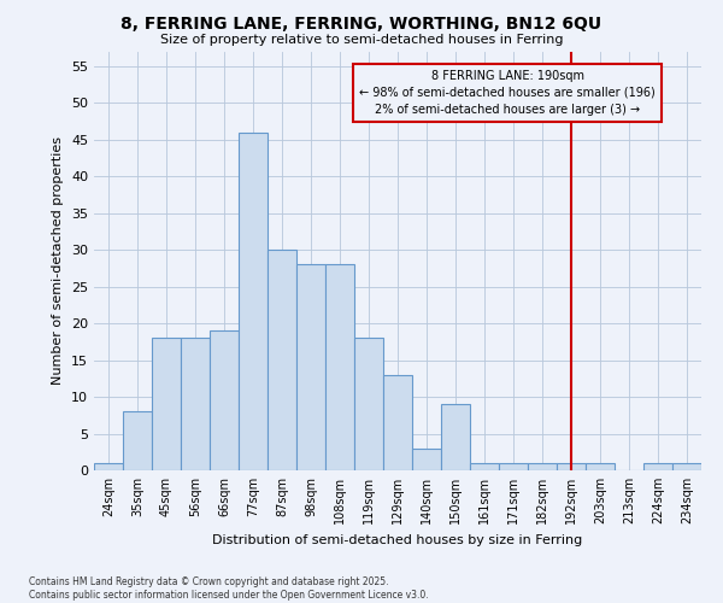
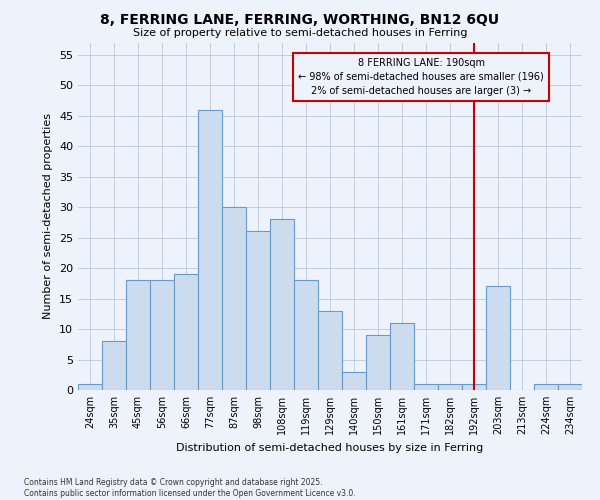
98sqm: 28 -> 26
161sqm: 1 -> 11
203sqm: 1 -> 17
